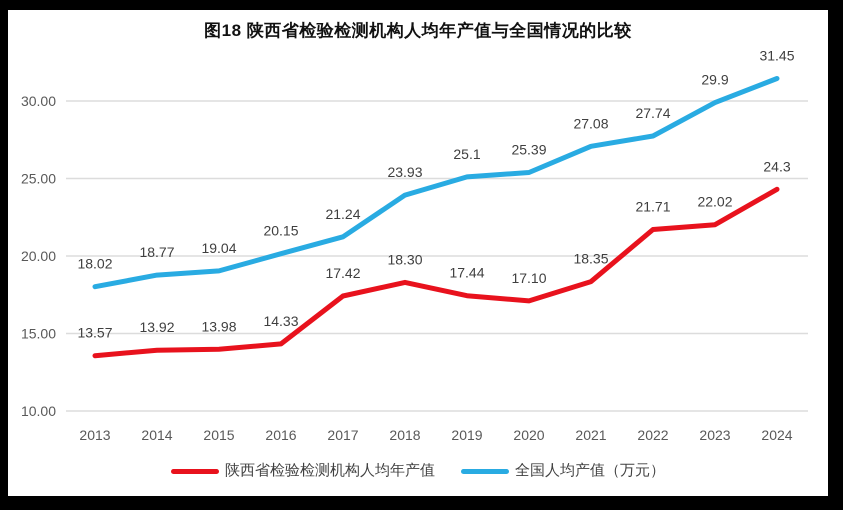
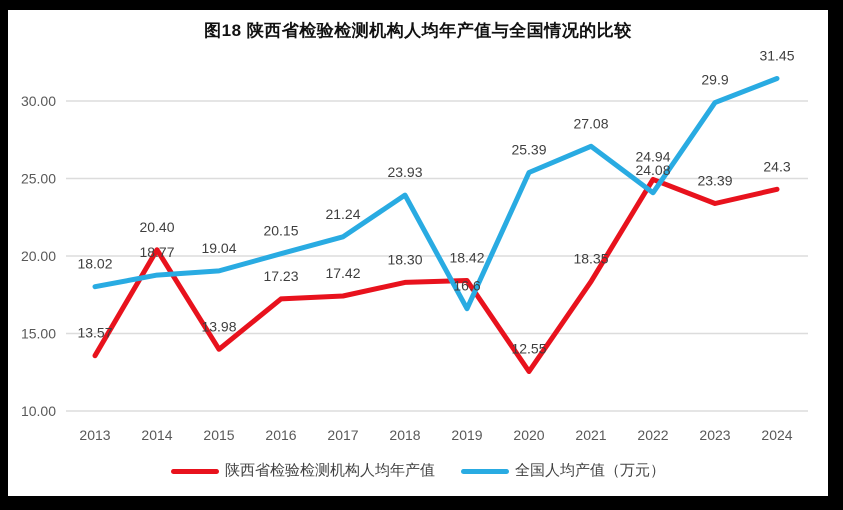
陕西省检验检测机构人均年产值/2014: 13.92 -> 20.40
陕西省检验检测机构人均年产值/2016: 14.33 -> 17.23
陕西省检验检测机构人均年产值/2019: 17.44 -> 18.42
全国人均产值（万元）/2019: 25.1 -> 16.6
陕西省检验检测机构人均年产值/2020: 17.10 -> 12.55
陕西省检验检测机构人均年产值/2022: 21.71 -> 24.94
全国人均产值（万元）/2022: 27.74 -> 24.08
陕西省检验检测机构人均年产值/2023: 22.02 -> 23.39
